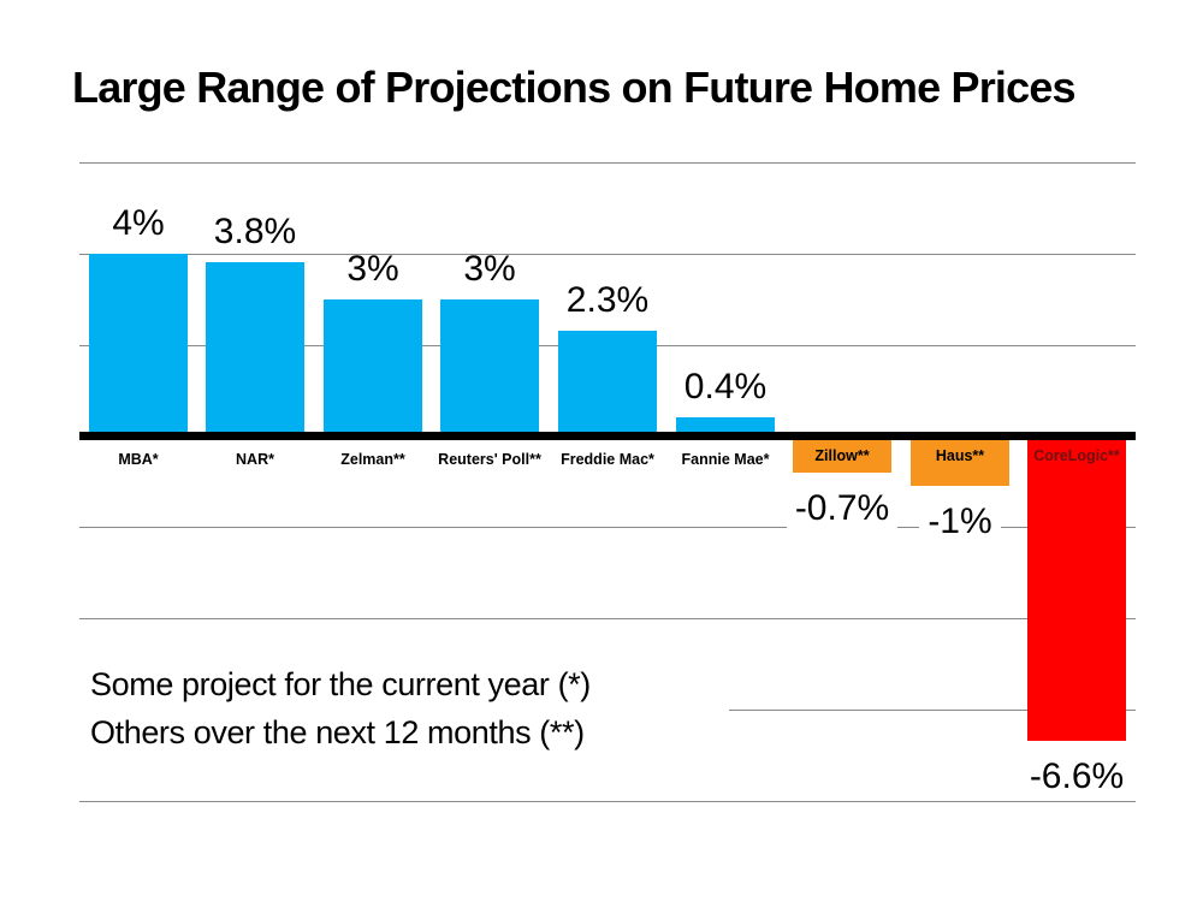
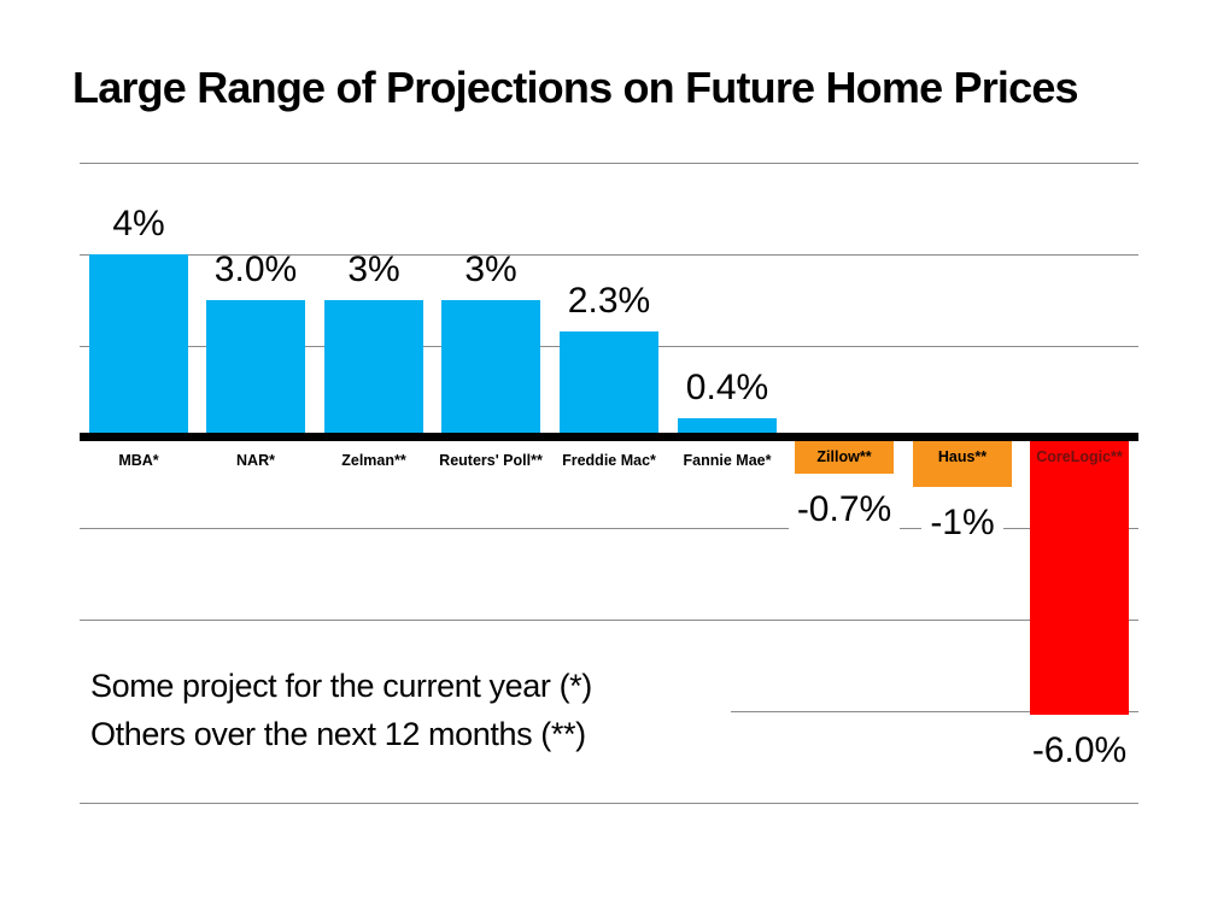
NAR*: 3.8% -> 3.0%
CoreLogic**: -6.6% -> -6.0%
